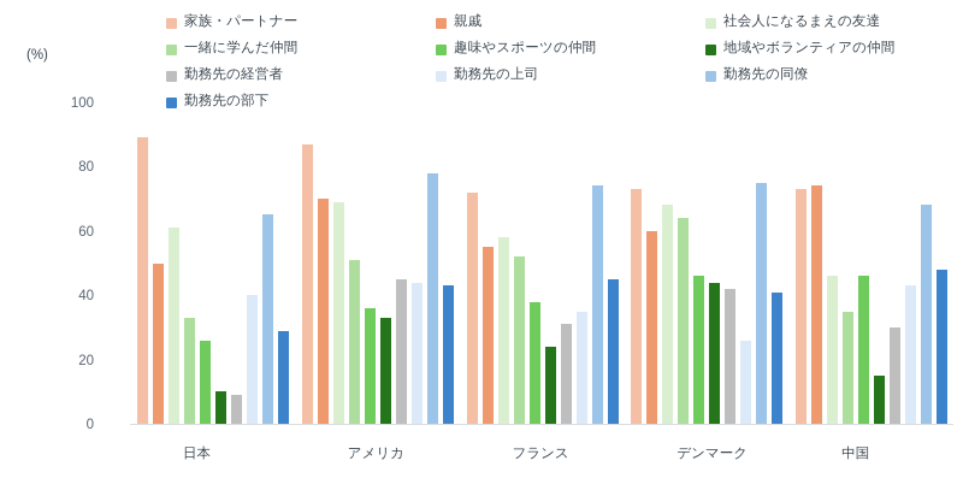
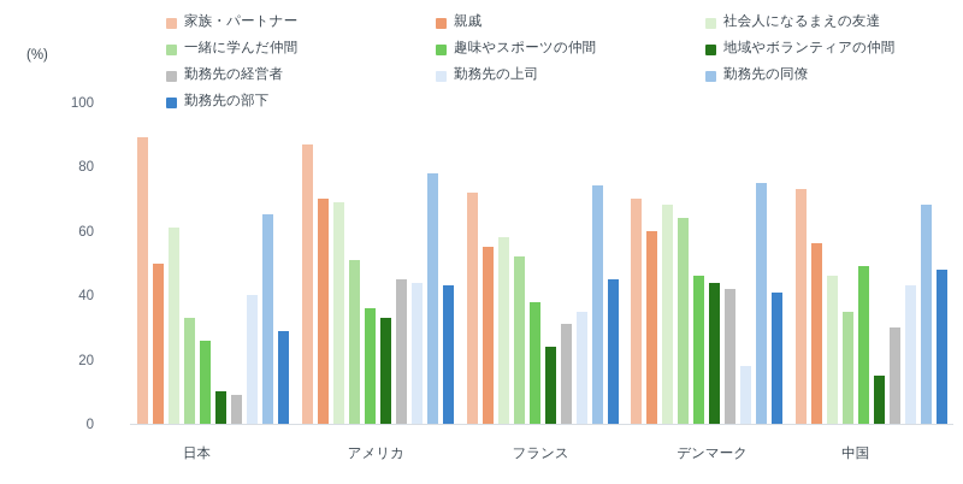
家族・パートナー/デンマーク: 73 -> 70
勤務先の上司/デンマーク: 26 -> 18
親戚/中国: 74 -> 56
趣味やスポーツの仲間/中国: 46 -> 49
